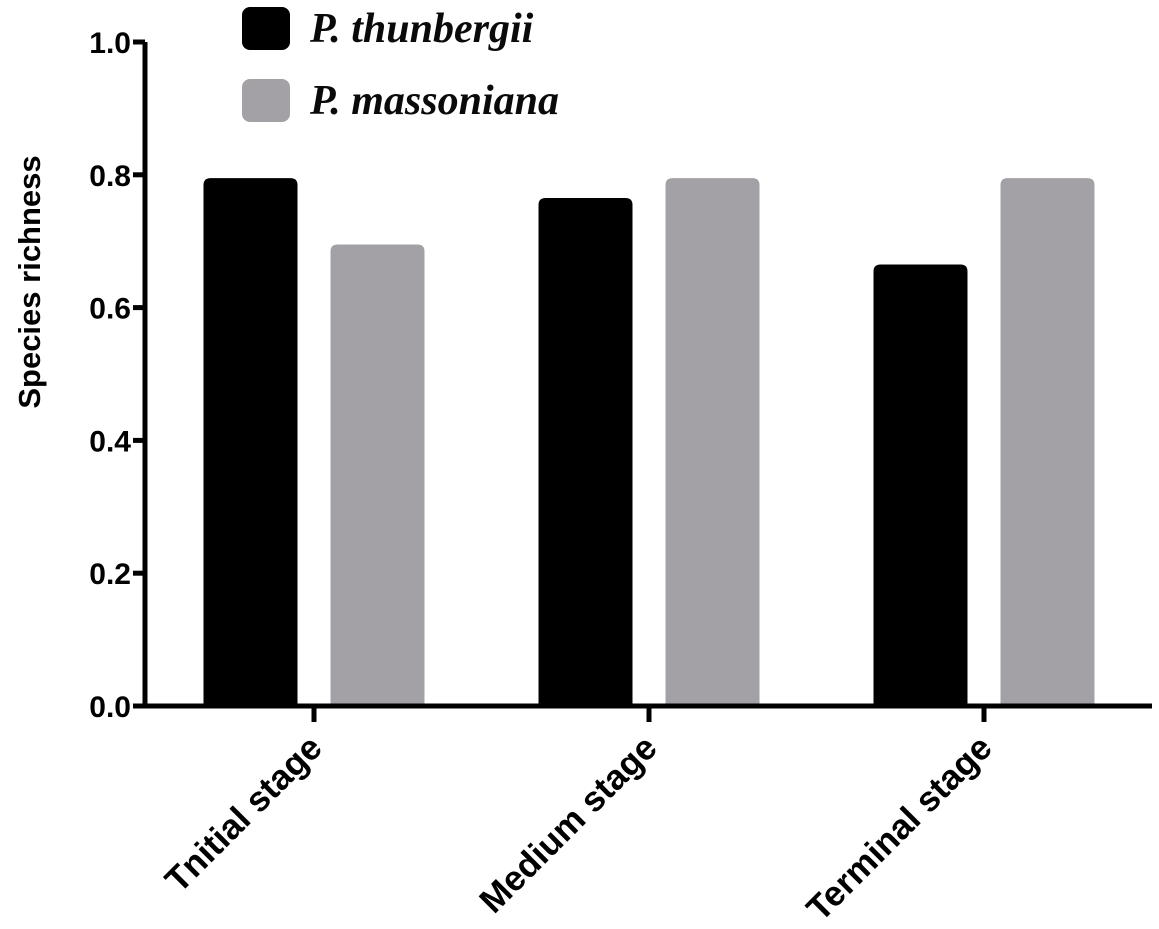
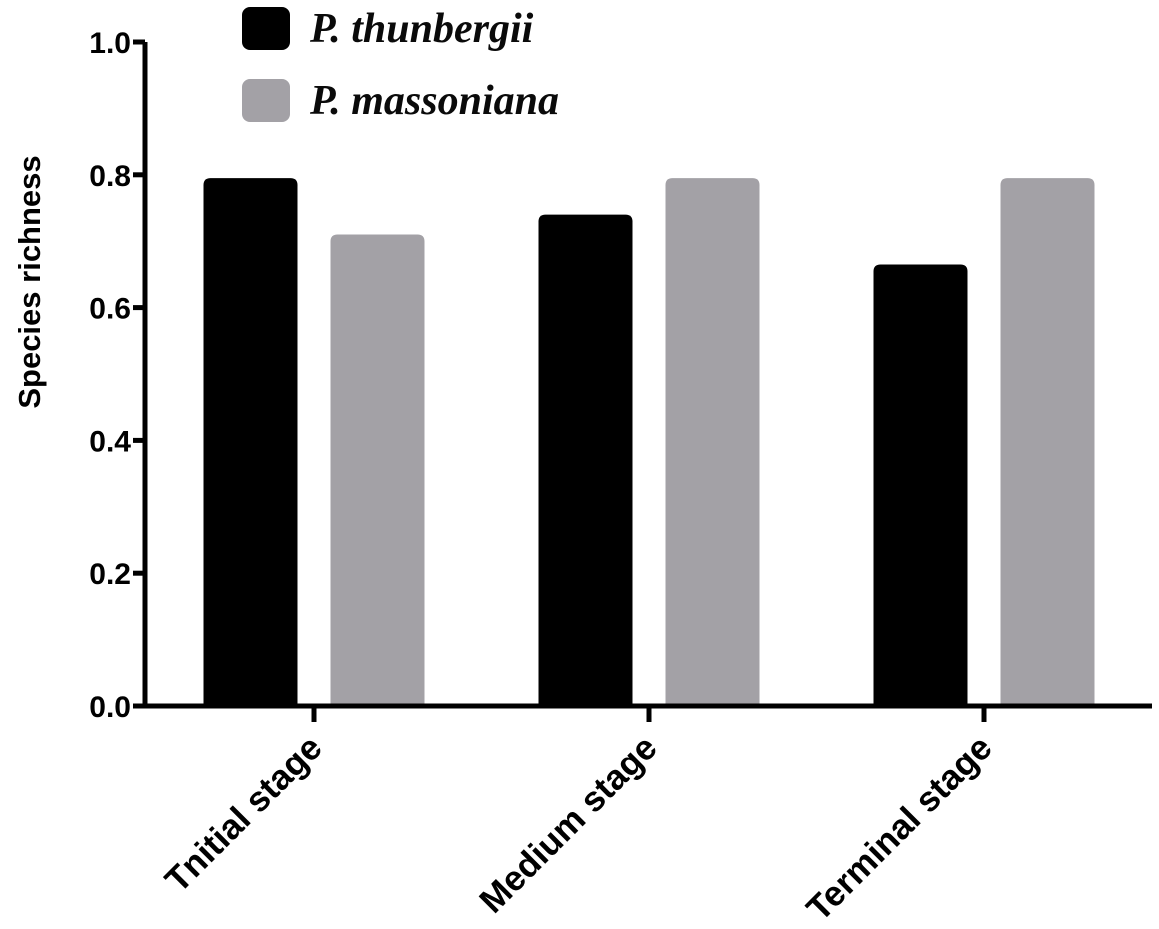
P. massoniana/Tnitial stage: 0.69 -> 0.71
P. thunbergii/Medium stage: 0.77 -> 0.74
